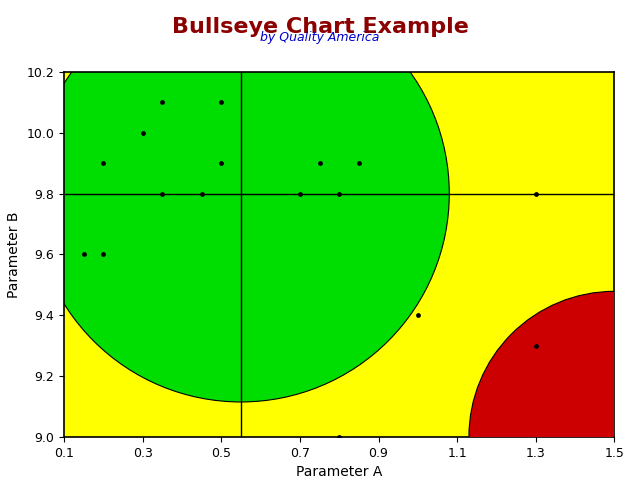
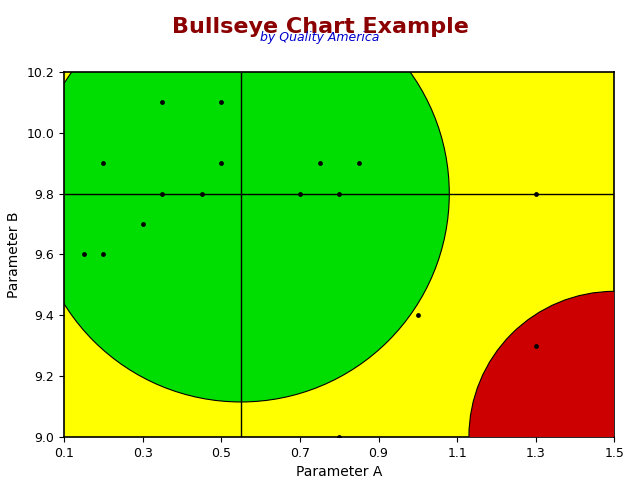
0.3: 10.0 -> 9.7
